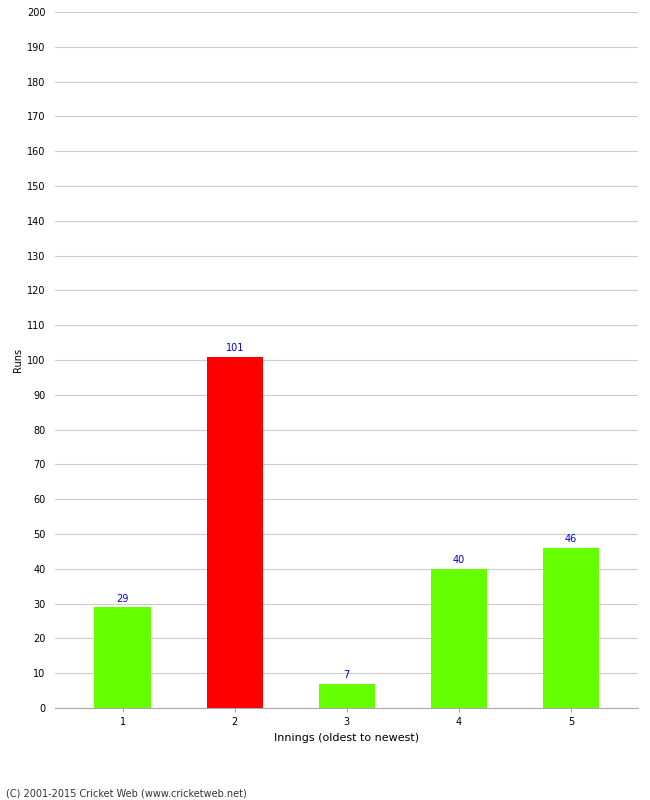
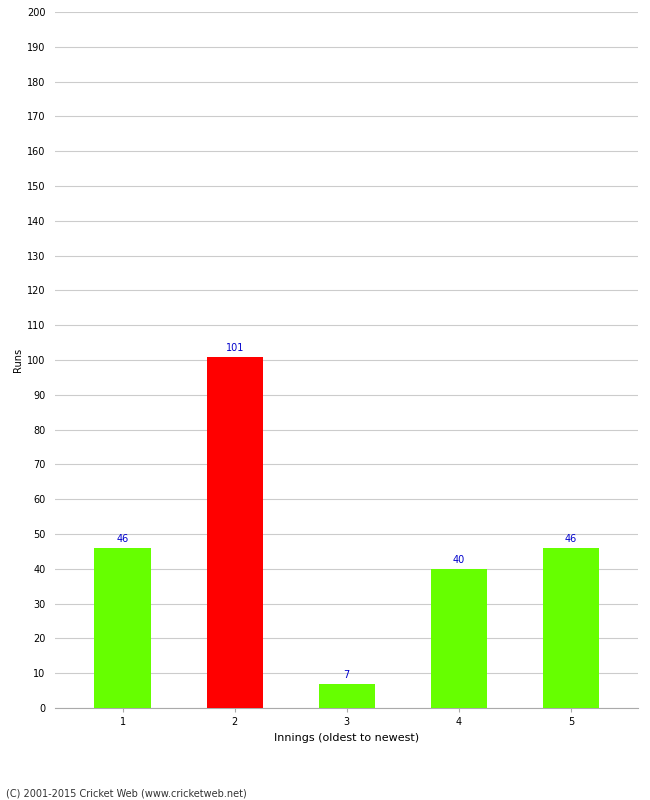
1: 29 -> 46
